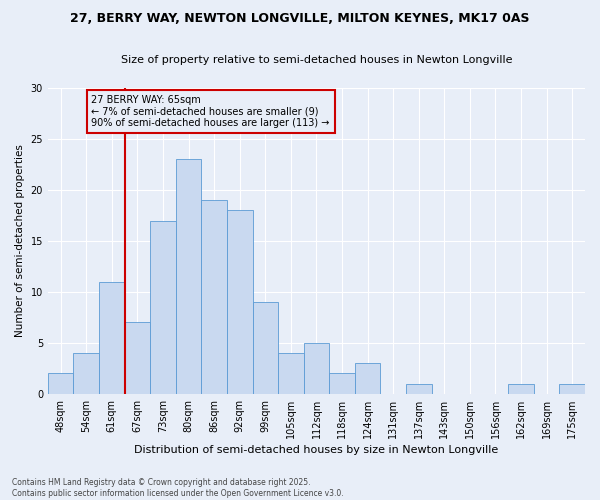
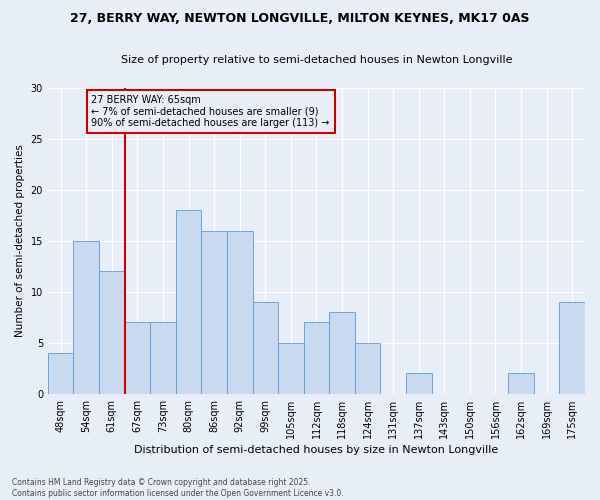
48sqm: 2 -> 4
54sqm: 4 -> 15
61sqm: 11 -> 12
73sqm: 17 -> 7
80sqm: 23 -> 18
86sqm: 19 -> 16
92sqm: 18 -> 16
105sqm: 4 -> 5
112sqm: 5 -> 7
118sqm: 2 -> 8
124sqm: 3 -> 5
137sqm: 1 -> 2
162sqm: 1 -> 2
175sqm: 1 -> 9
